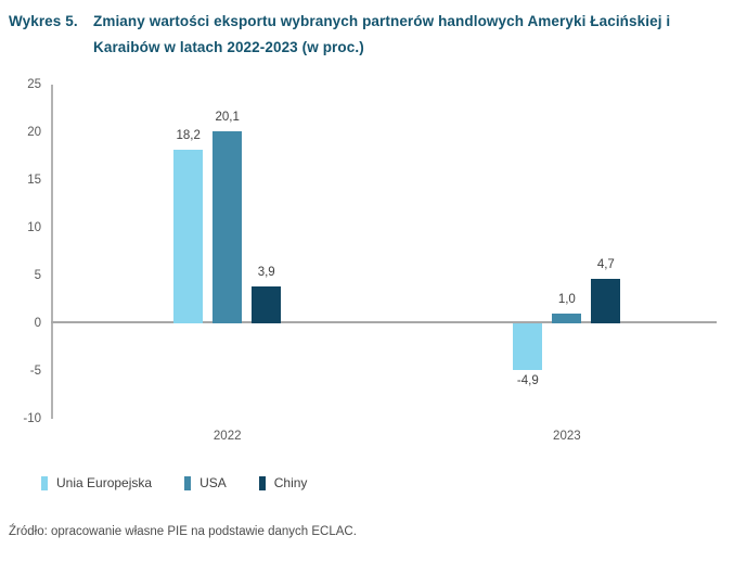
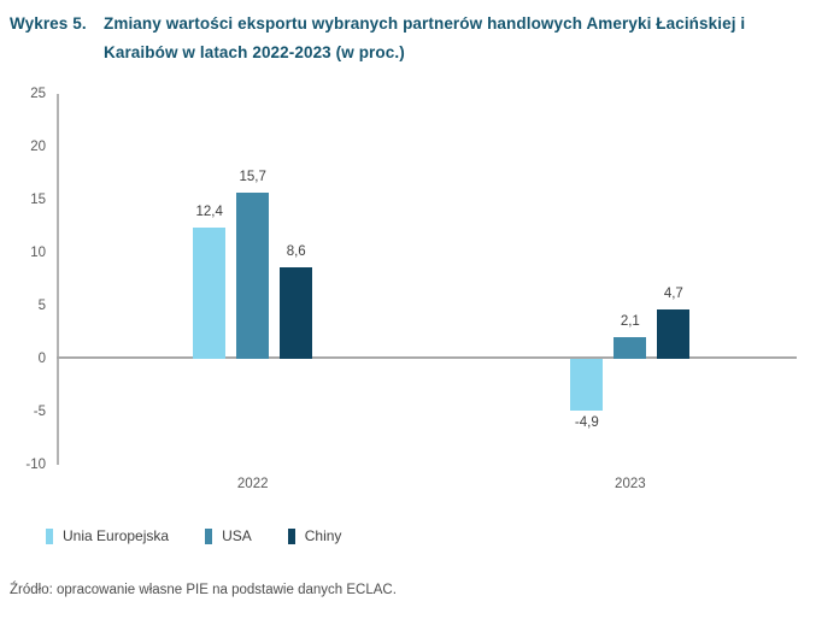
Unia Europejska/2022: 18,2 -> 12,4
USA/2022: 20,1 -> 15,7
Chiny/2022: 3,9 -> 8,6
USA/2023: 1,0 -> 2,1
